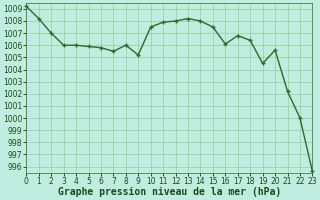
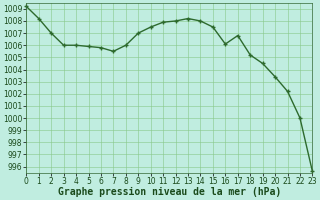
9: 1005.2 -> 1007.0
18: 1006.4 -> 1005.2
20: 1005.6 -> 1003.4
